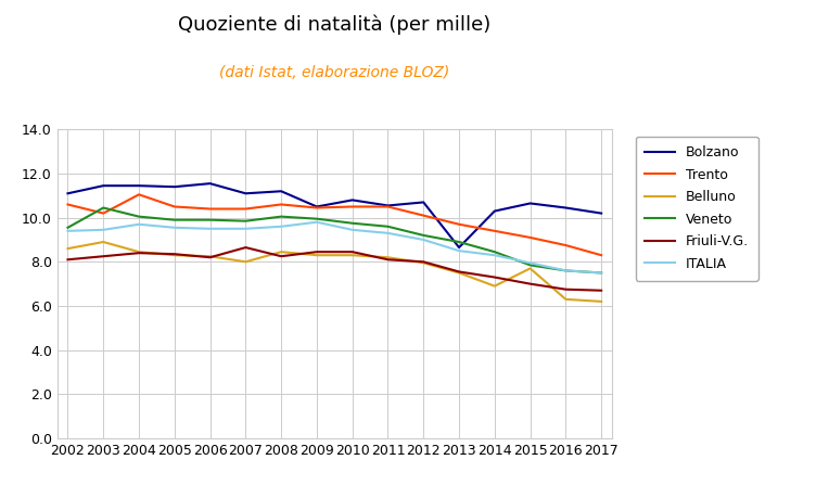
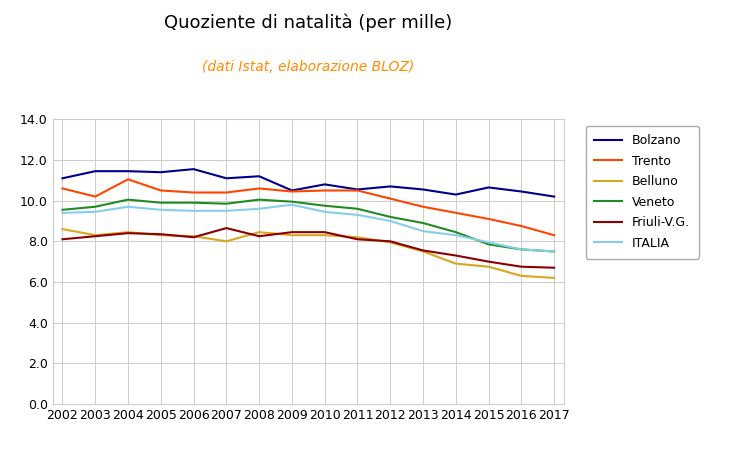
Belluno/2003: 8.90 -> 8.30
Veneto/2003: 10.45 -> 9.70
Bolzano/2013: 8.65 -> 10.55
Belluno/2015: 7.70 -> 6.75
